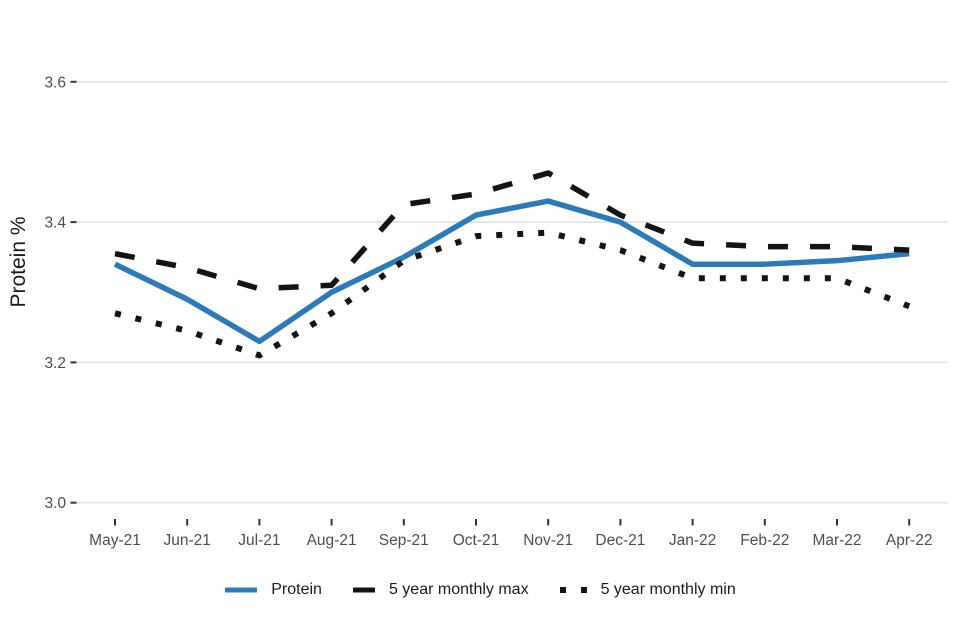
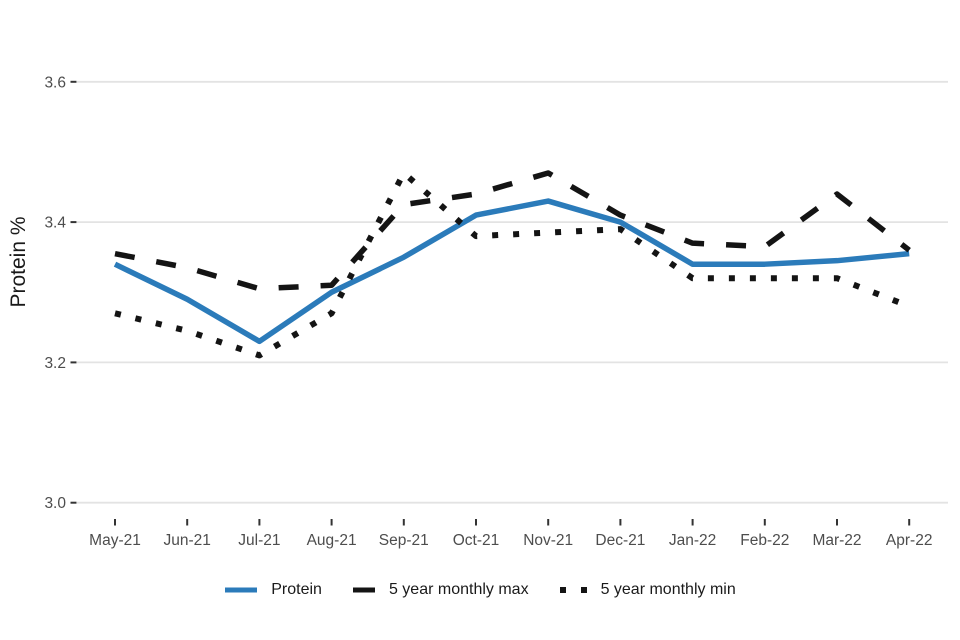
5 year monthly min/Sep-21: 3.35 -> 3.47
5 year monthly min/Dec-21: 3.36 -> 3.39
5 year monthly max/Mar-22: 3.37 -> 3.44
